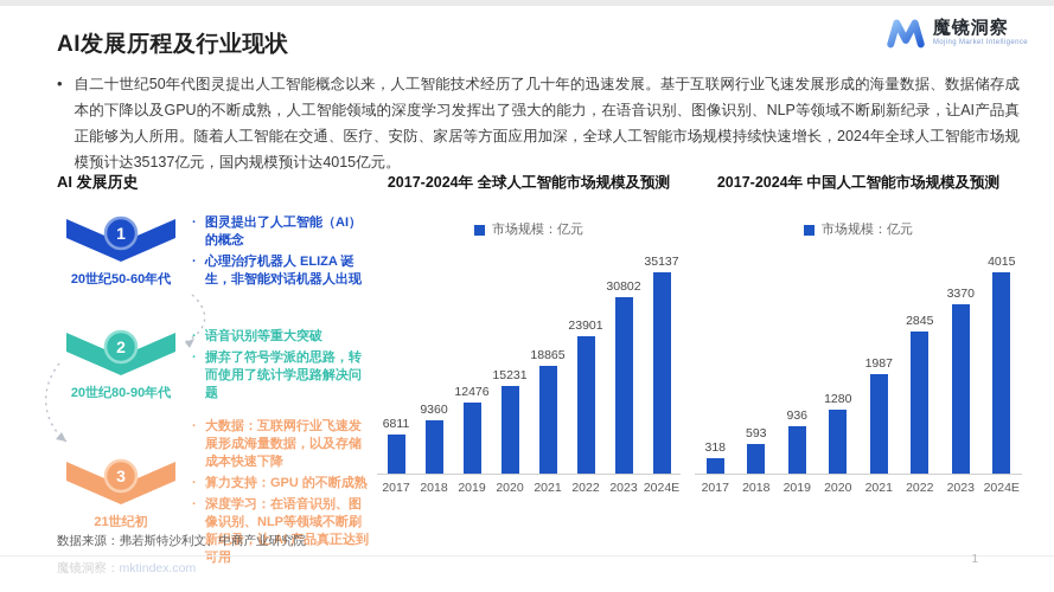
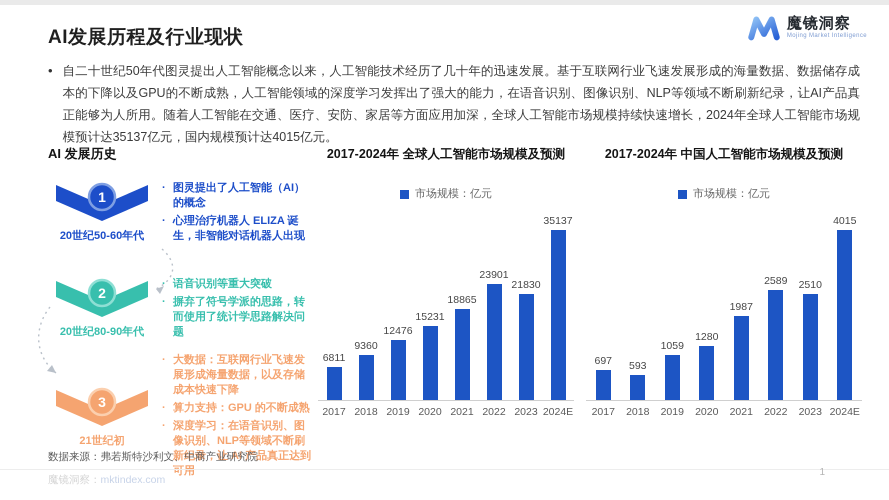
2017-2024年 全球人工智能市场规模及预测/2023: 30802 -> 21830
2017-2024年 中国人工智能市场规模及预测/2017: 318 -> 697
2017-2024年 中国人工智能市场规模及预测/2019: 936 -> 1059
2017-2024年 中国人工智能市场规模及预测/2022: 2845 -> 2589
2017-2024年 中国人工智能市场规模及预测/2023: 3370 -> 2510
